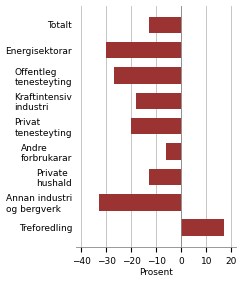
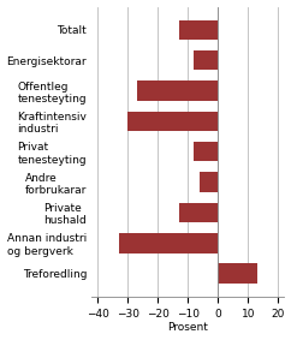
Energisektorar: -30 -> -8
Kraftintensiv industri: -18 -> -30
Privat tenesteyting: -20 -> -8
Treforedling: 17 -> 13
